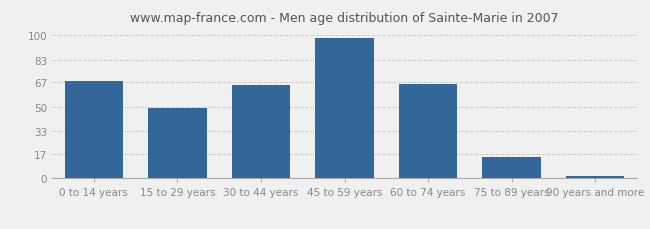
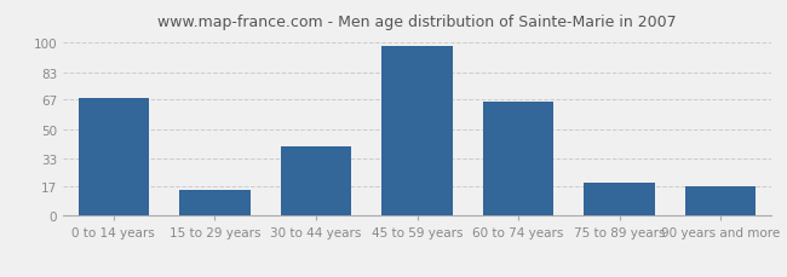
15 to 29 years: 49 -> 15
30 to 44 years: 65 -> 40
75 to 89 years: 15 -> 19
90 years and more: 2 -> 17
